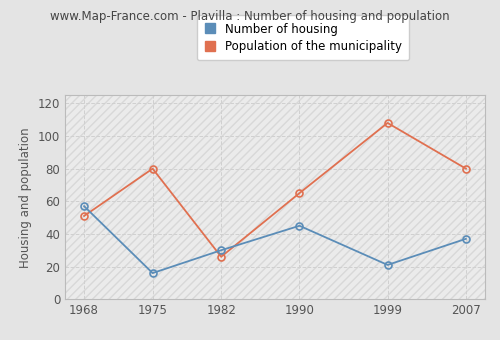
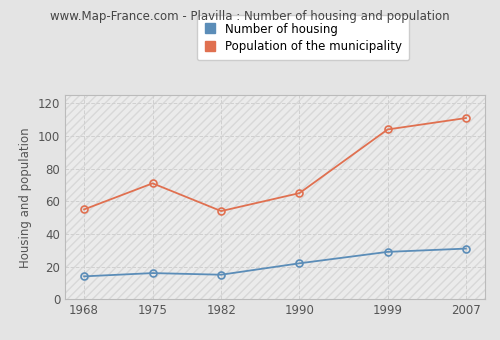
Number of housing/1968: 57 -> 14
Population of the municipality/1968: 51 -> 55
Population of the municipality/1975: 80 -> 71
Number of housing/1982: 30 -> 15
Population of the municipality/1982: 26 -> 54
Number of housing/1990: 45 -> 22
Number of housing/1999: 21 -> 29
Population of the municipality/1999: 108 -> 104
Number of housing/2007: 37 -> 31
Population of the municipality/2007: 80 -> 111
